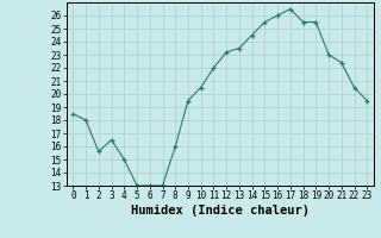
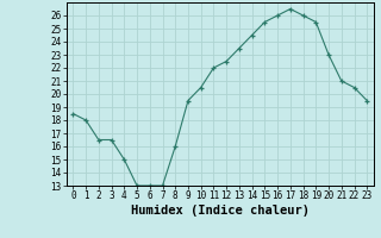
2: 15.6 -> 16.5
12: 23.2 -> 22.5
18: 25.5 -> 26.0
21: 22.4 -> 21.0
